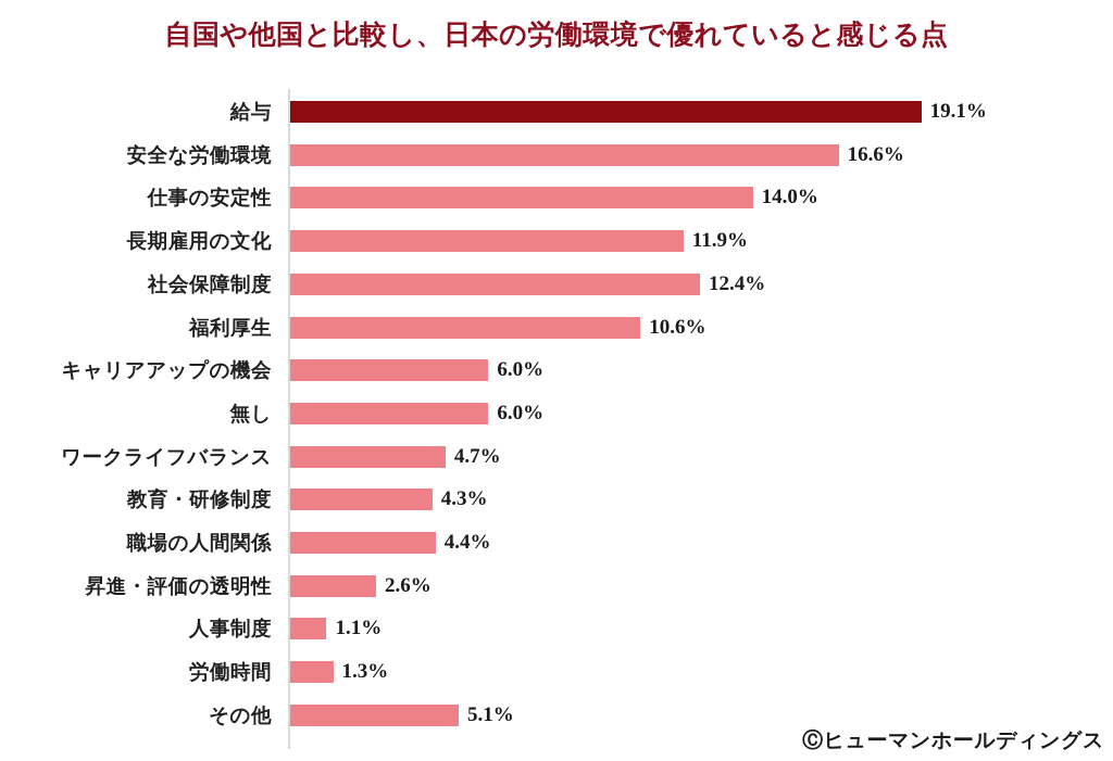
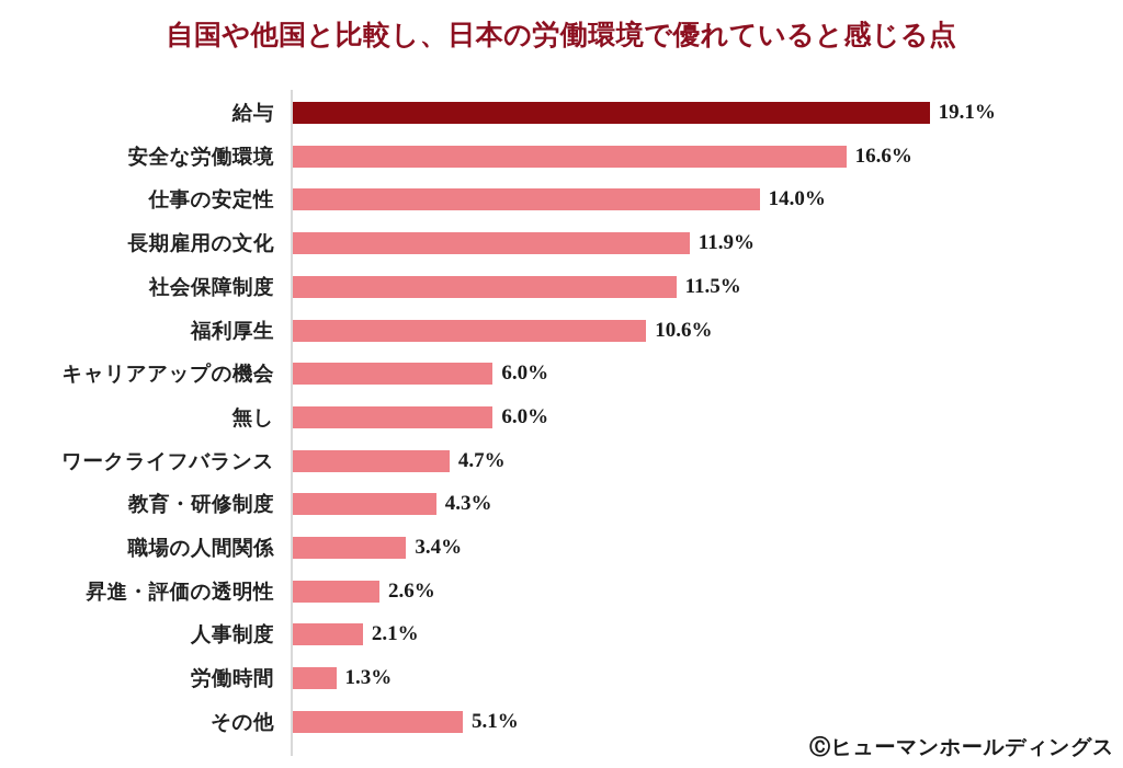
社会保障制度: 12.4% -> 11.5%
職場の人間関係: 4.4% -> 3.4%
人事制度: 1.1% -> 2.1%
